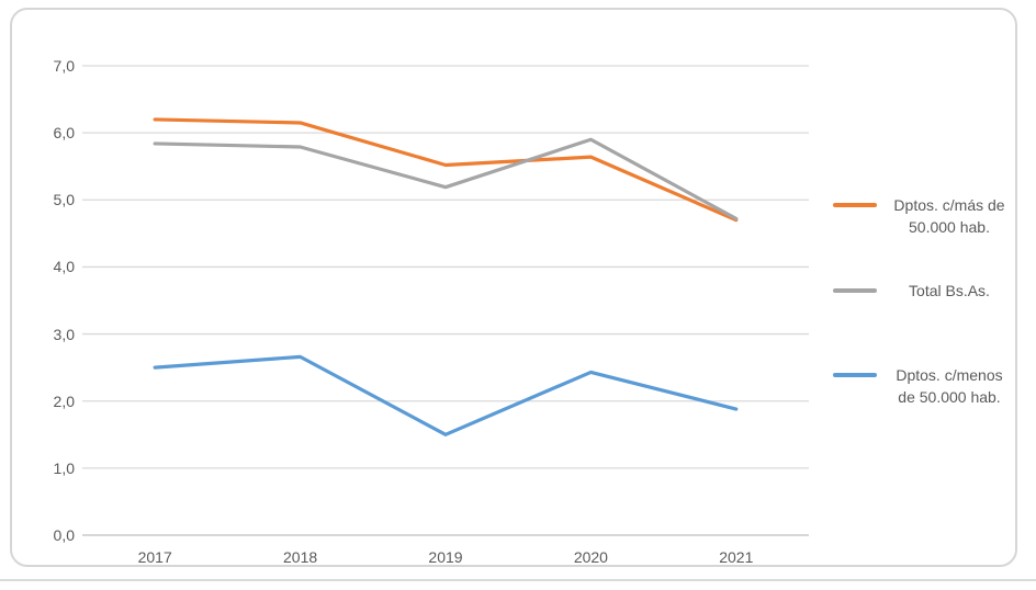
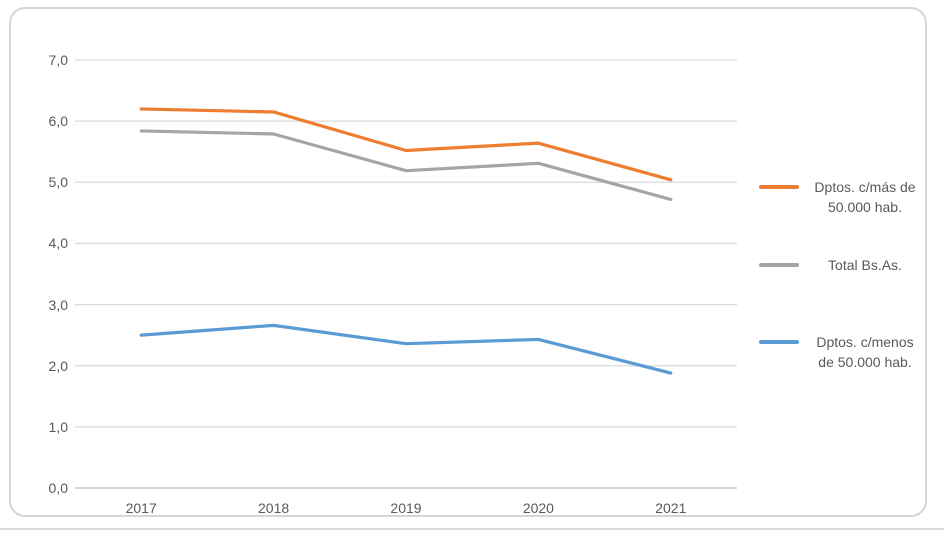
Dptos. c/menos de 50.000 hab./2019: 1,5 -> 2,4
Total Bs.As./2020: 5,9 -> 5,3
Dptos. c/más de 50.000 hab./2021: 4,7 -> 5,0
